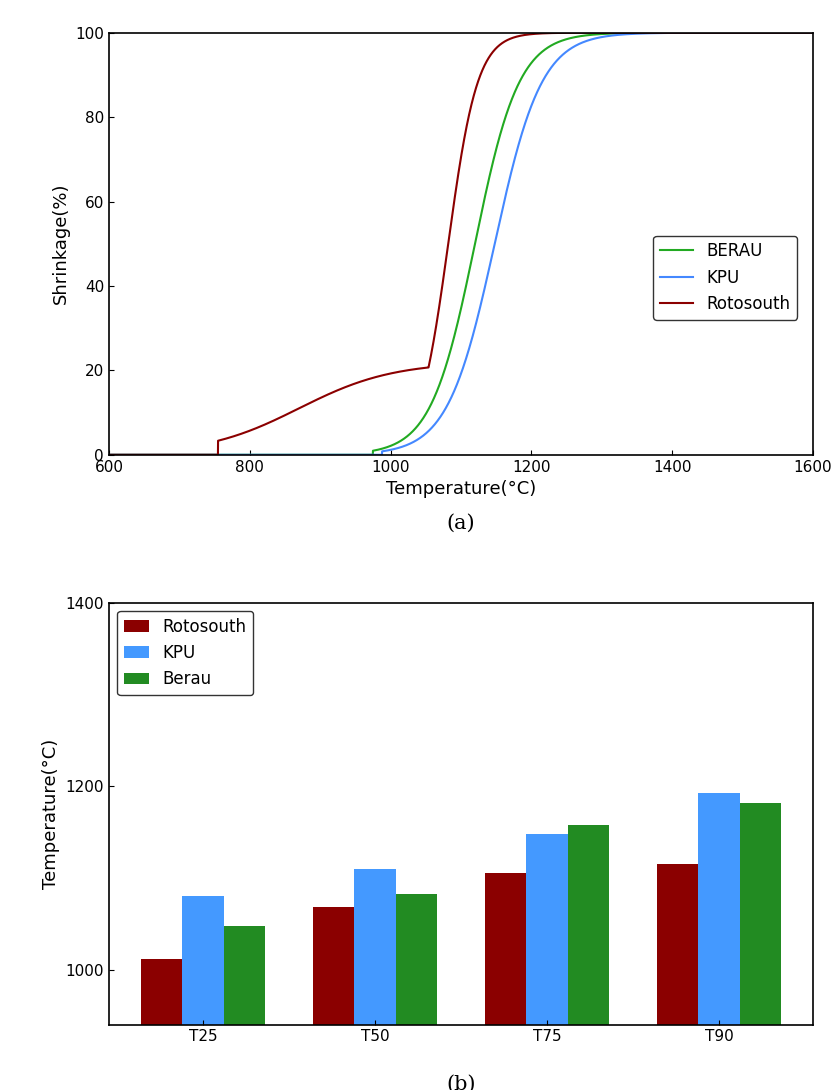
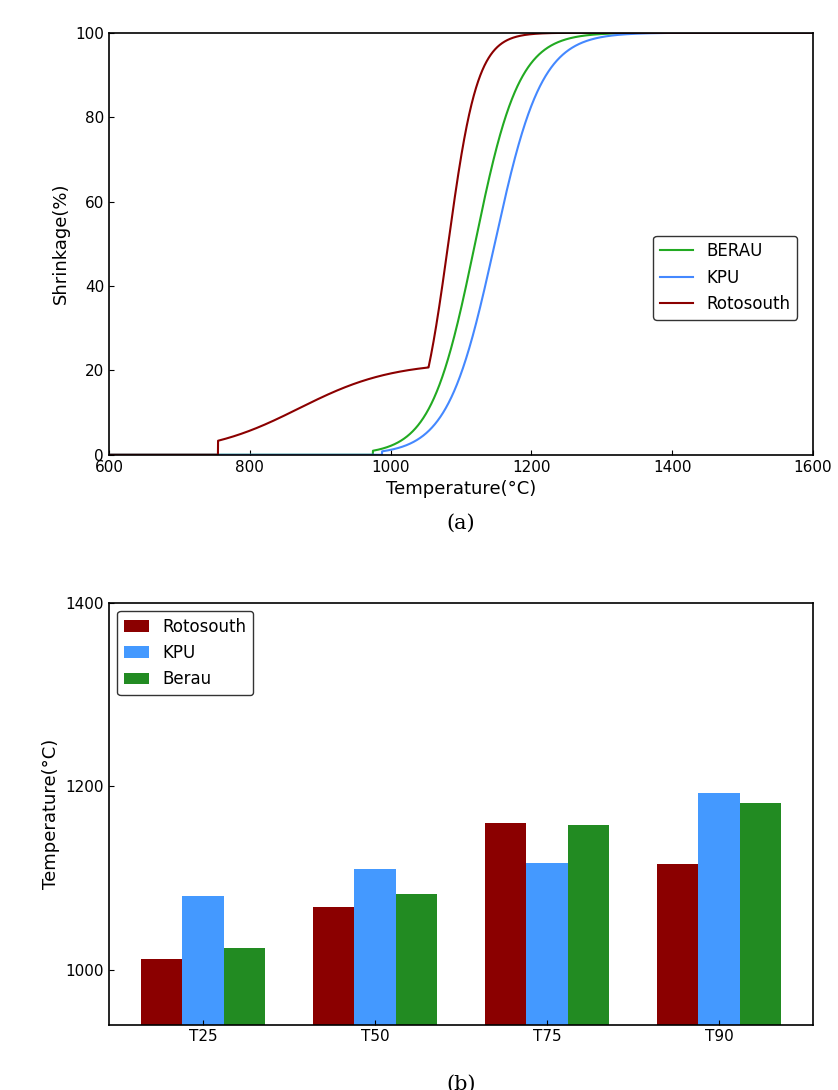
Berau/T25: 1048 -> 1024
Rotosouth/T75: 1105 -> 1160
KPU/T75: 1148 -> 1116
